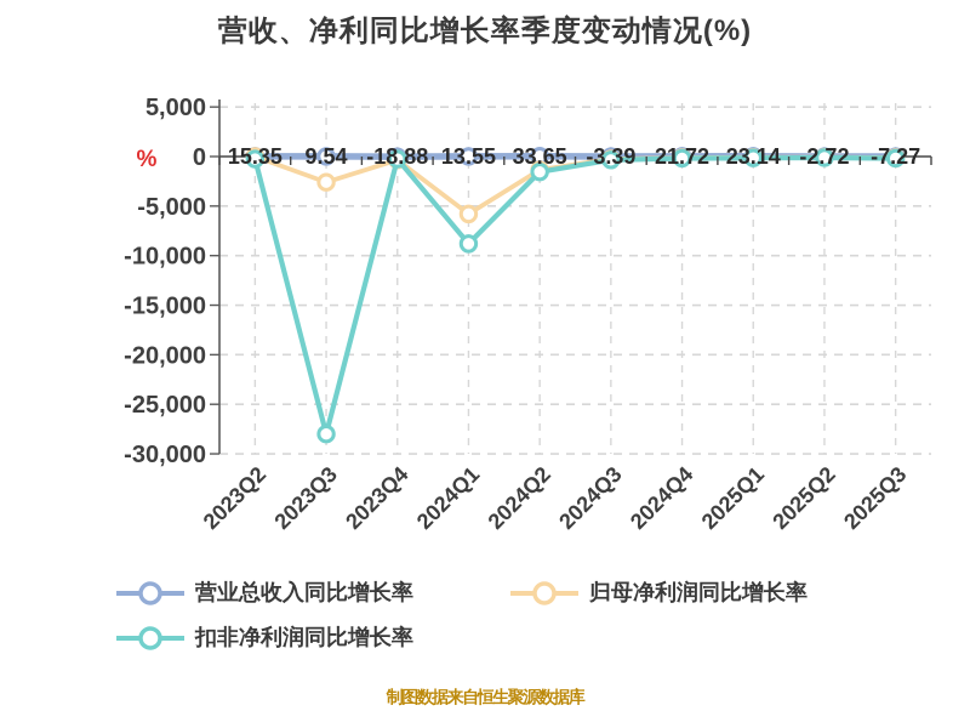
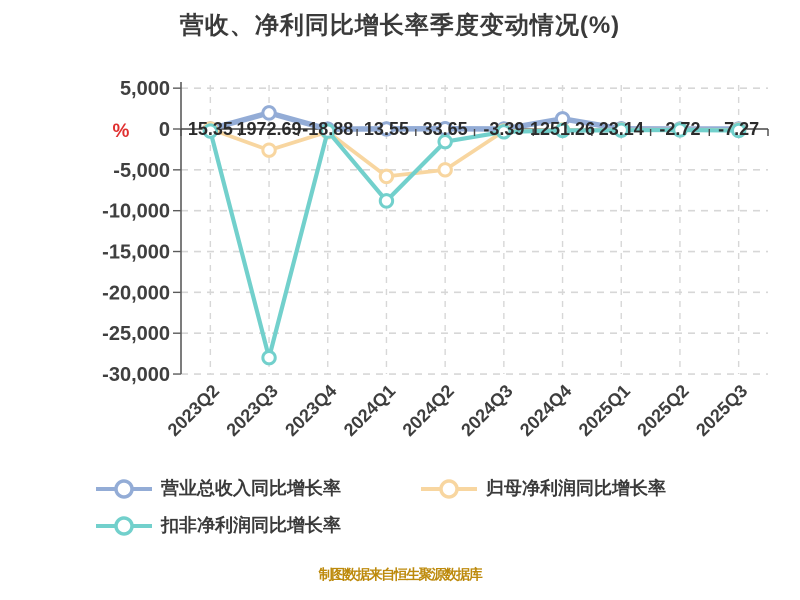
营业总收入同比增长率/2023Q3: 9.54 -> 1972.69
归母净利润同比增长率/2024Q2: -1000 -> -5000
营业总收入同比增长率/2024Q4: 21.72 -> 1251.26
